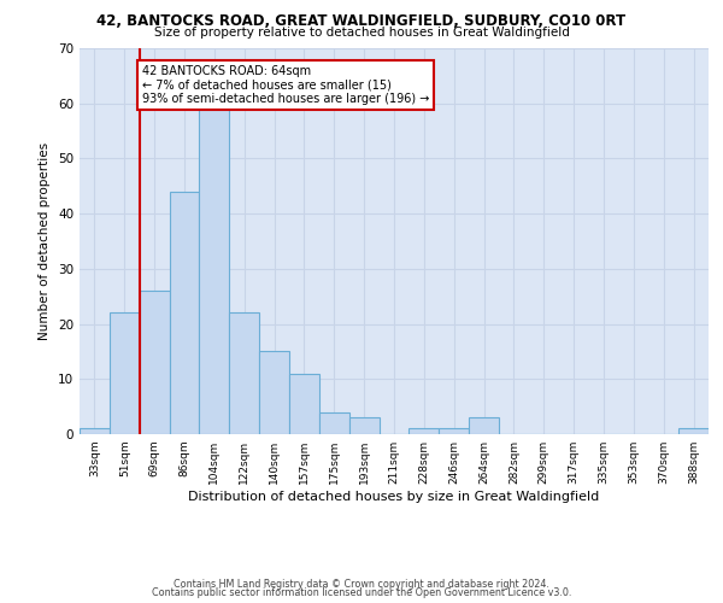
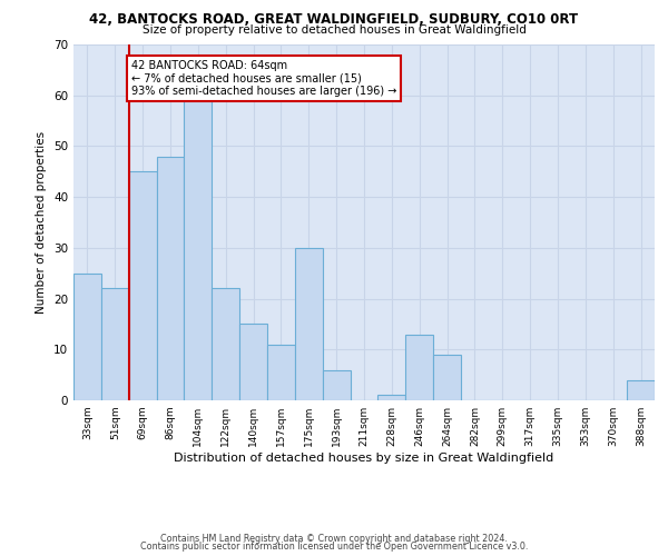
33sqm: 1 -> 25
69sqm: 26 -> 45
86sqm: 44 -> 48
175sqm: 4 -> 30
193sqm: 3 -> 6
246sqm: 1 -> 13
264sqm: 3 -> 9
388sqm: 1 -> 4
